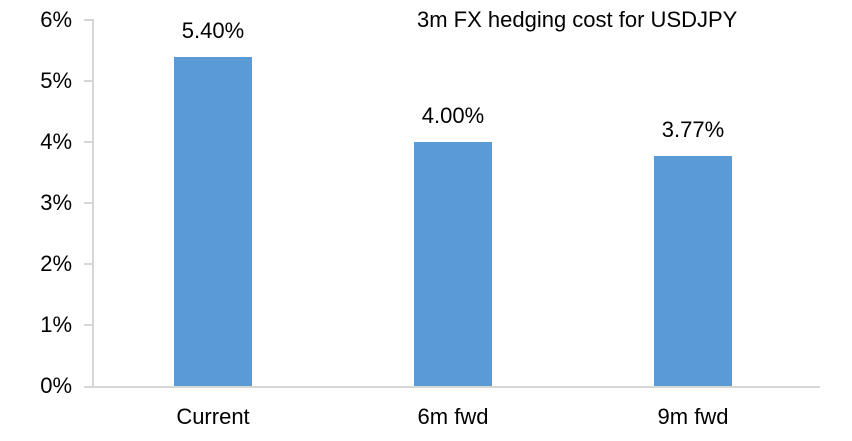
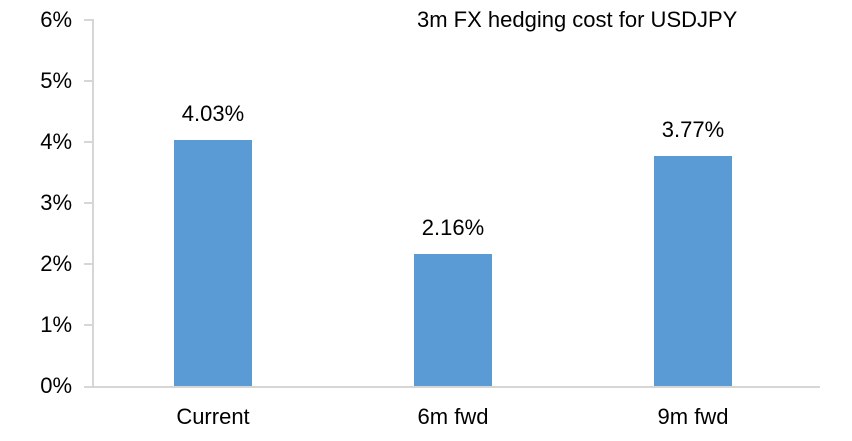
Current: 5.40% -> 4.03%
6m fwd: 4.00% -> 2.16%
